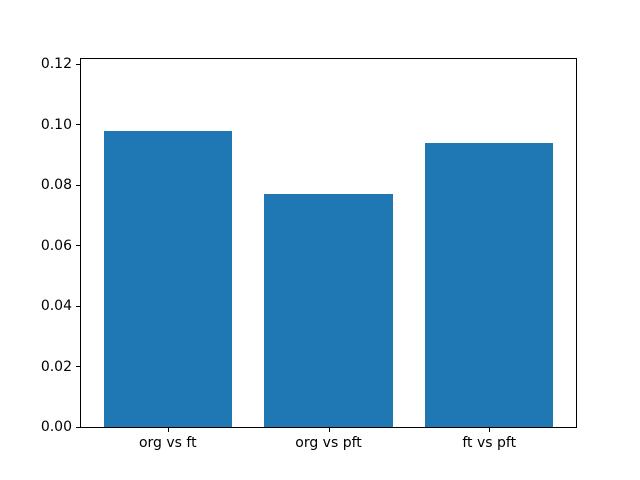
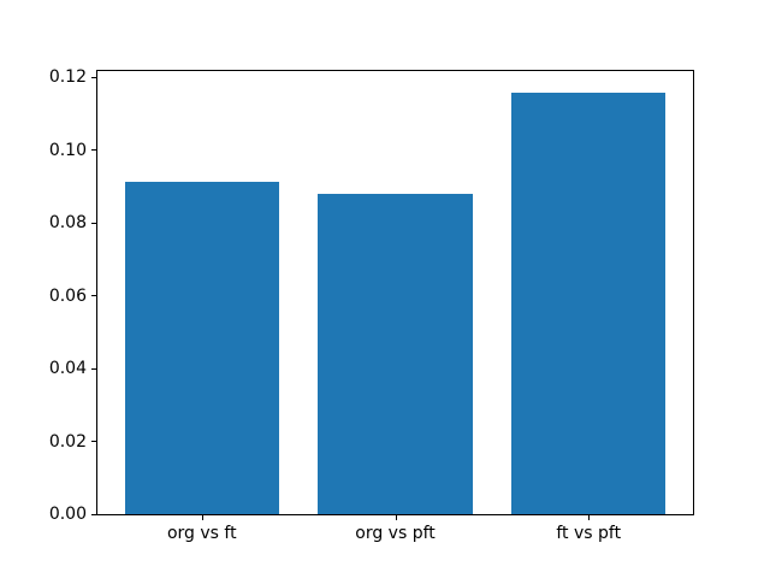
org vs ft: 0.098 -> 0.091
org vs pft: 0.077 -> 0.088
ft vs pft: 0.094 -> 0.116
